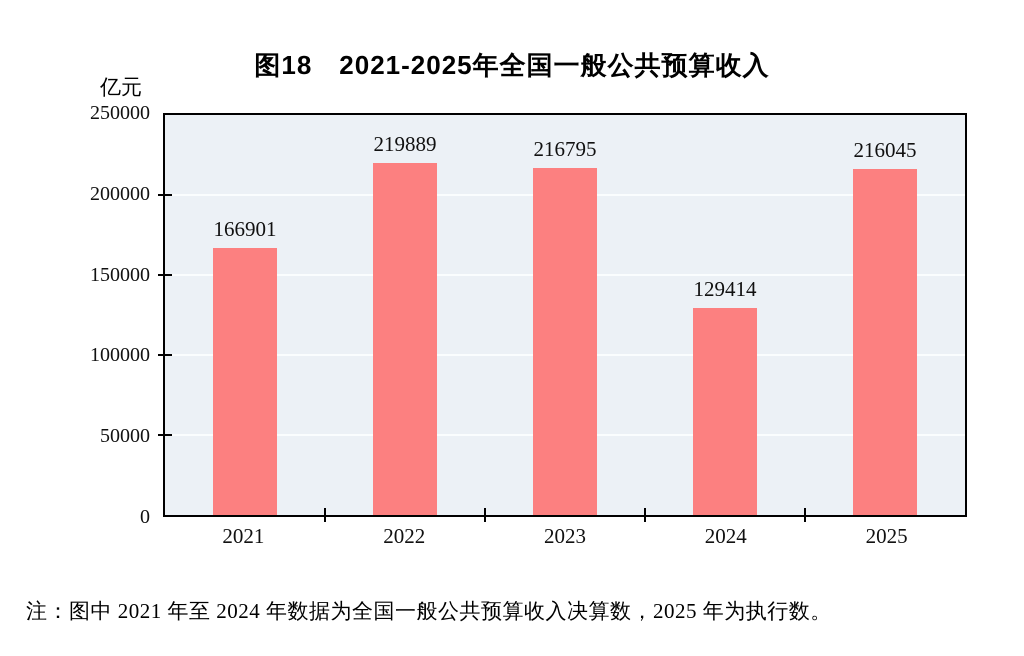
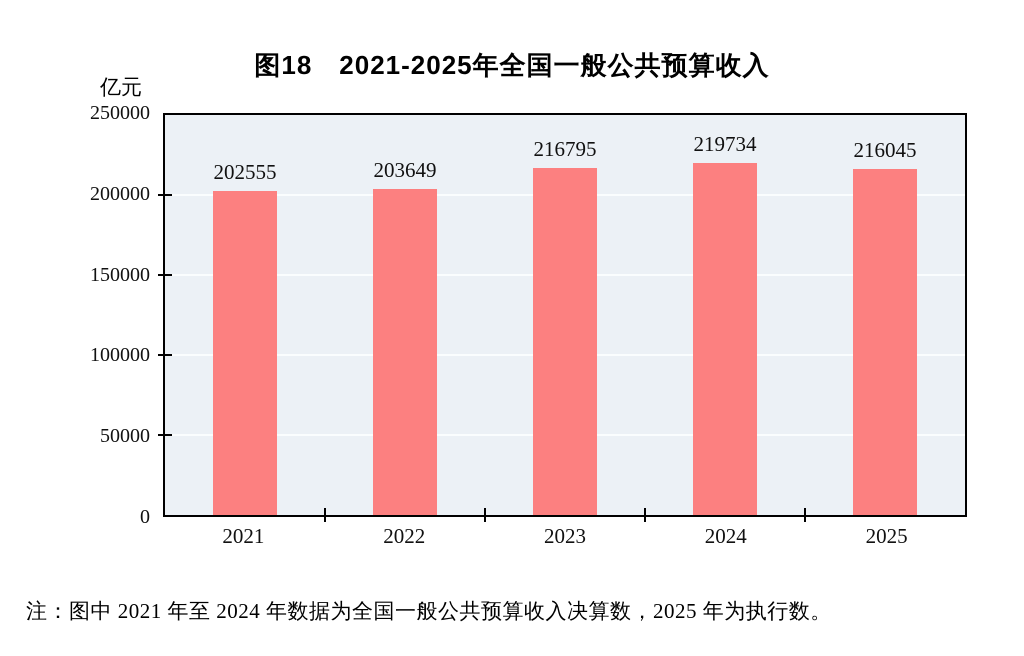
2021: 166901 -> 202555
2022: 219889 -> 203649
2024: 129414 -> 219734
